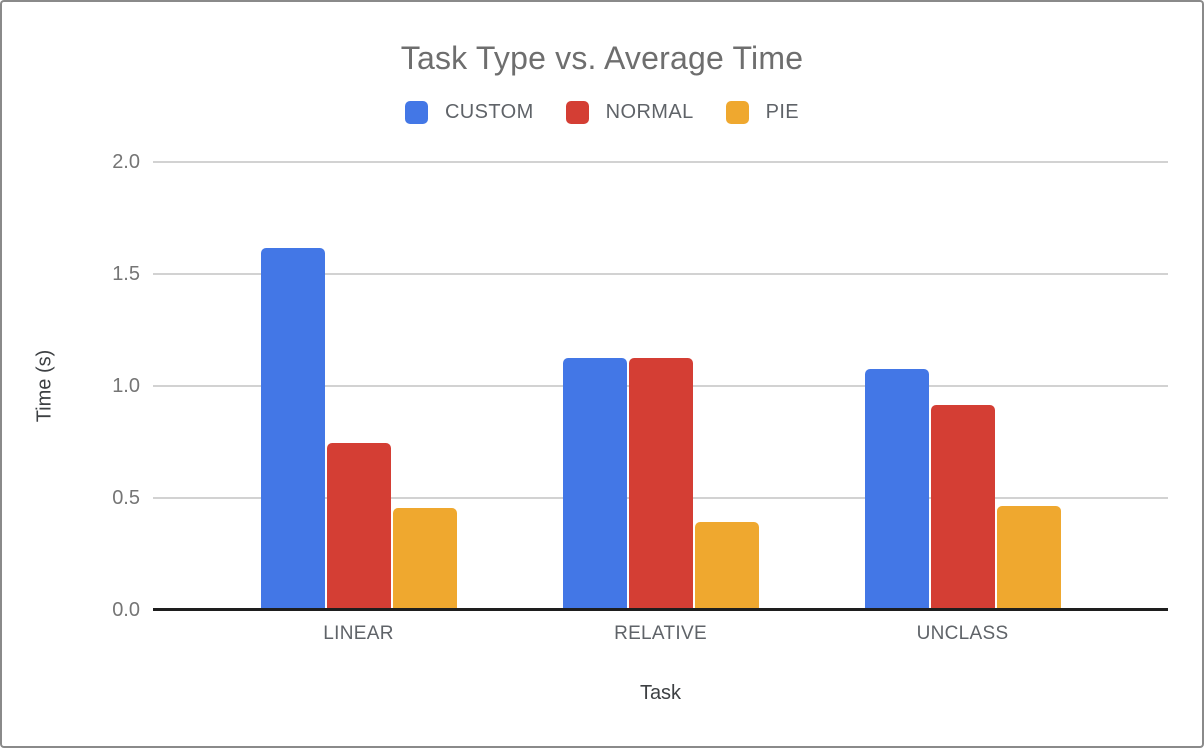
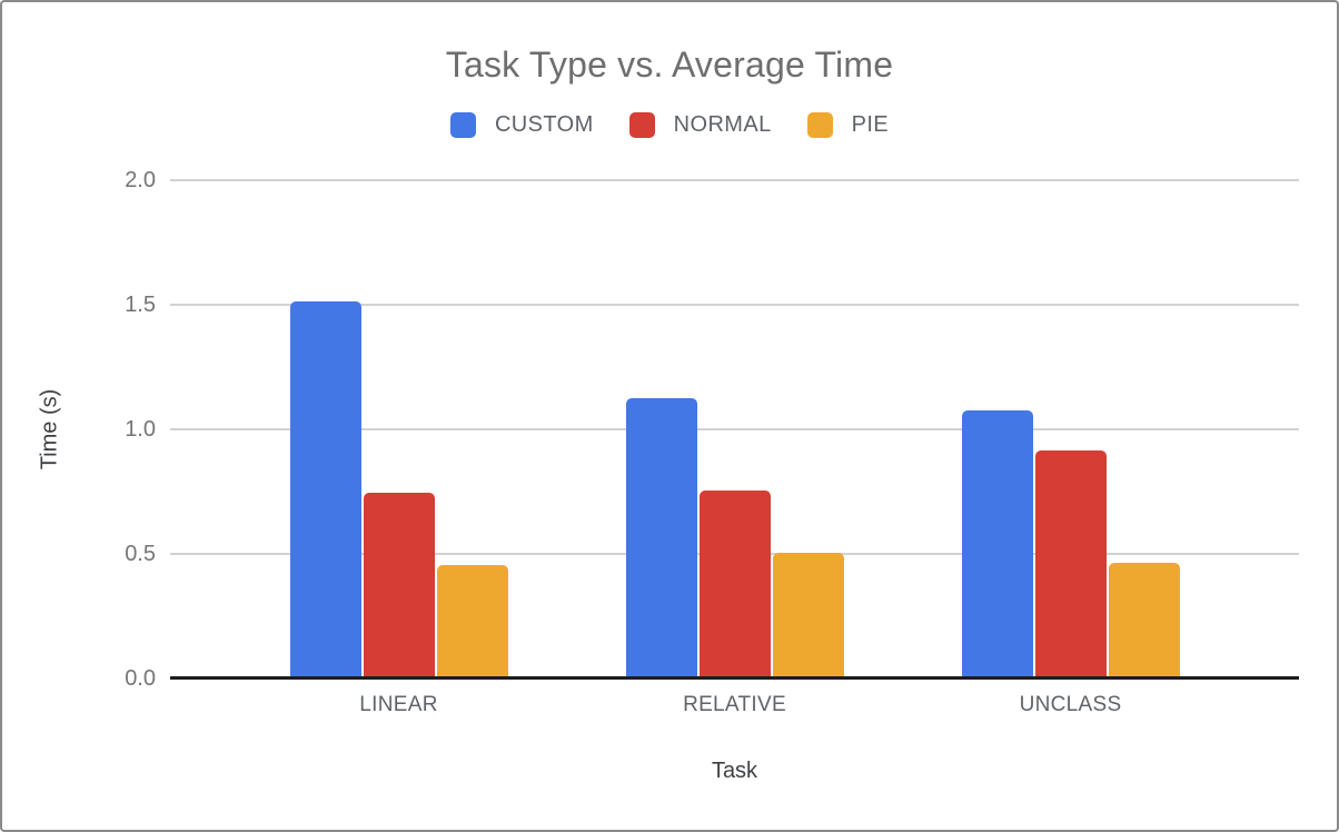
CUSTOM/LINEAR: 1.61 -> 1.51
NORMAL/RELATIVE: 1.12 -> 0.75
PIE/RELATIVE: 0.39 -> 0.50
